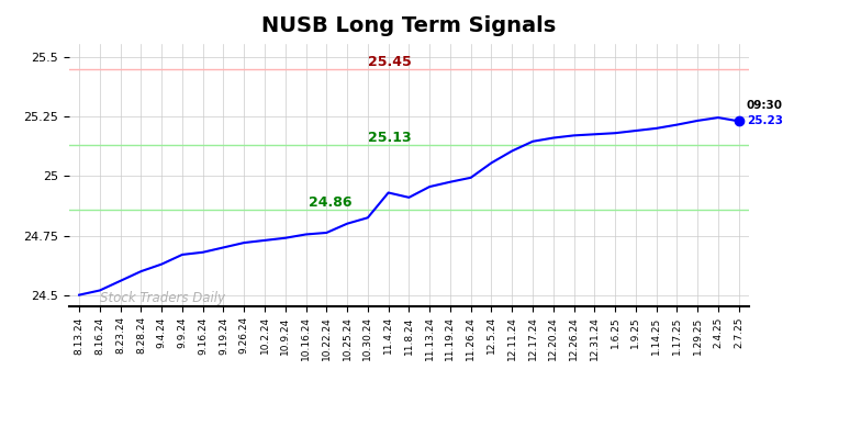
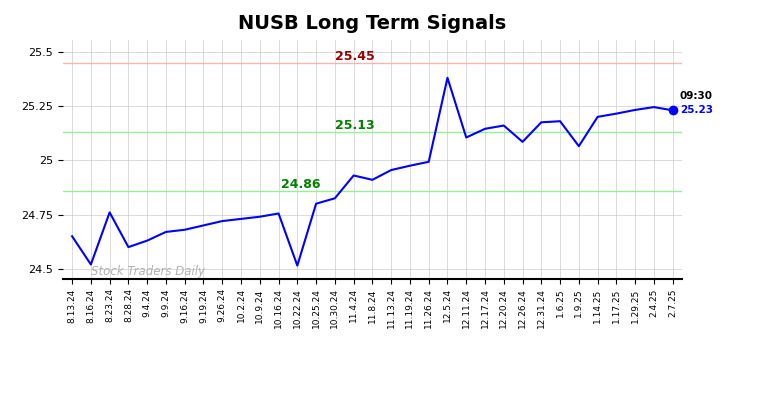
8.13.24: 24.501 -> 24.650
8.23.24: 24.560 -> 24.760
10.22.24: 24.762 -> 24.515
12.5.24: 25.055 -> 25.380
12.26.24: 25.170 -> 25.085
1.9.25: 25.190 -> 25.065
